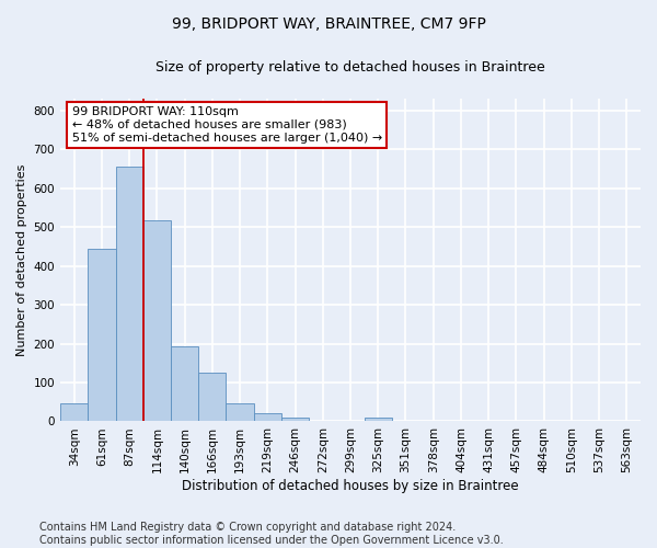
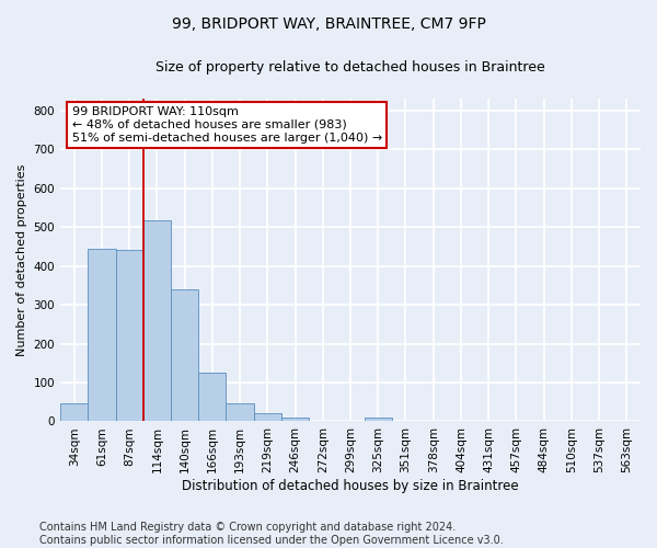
87sqm: 655 -> 440
140sqm: 193 -> 340
